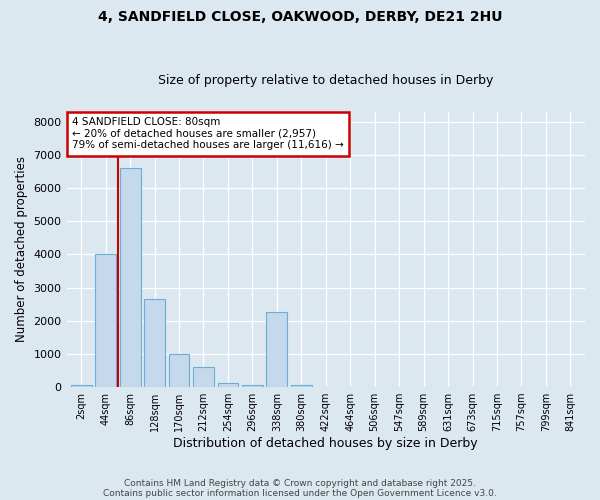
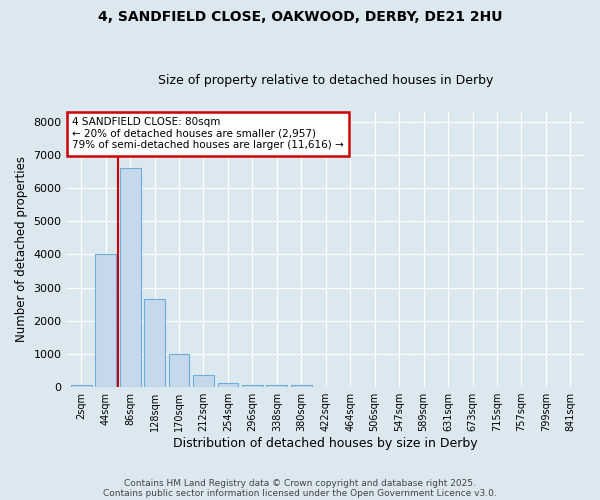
212sqm: 600 -> 350
338sqm: 2250 -> 50
